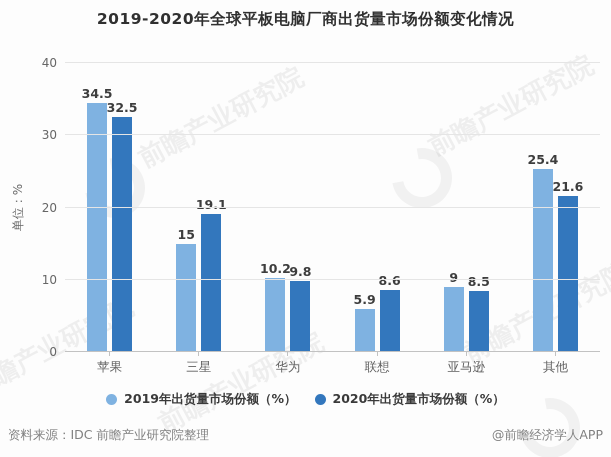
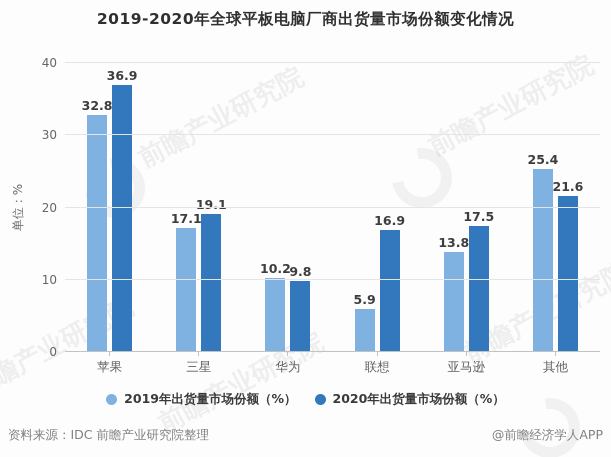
2019年出货量市场份额（%）/苹果: 34.5 -> 32.8
2020年出货量市场份额（%）/苹果: 32.5 -> 36.9
2019年出货量市场份额（%）/三星: 15 -> 17.1
2020年出货量市场份额（%）/联想: 8.6 -> 16.9
2019年出货量市场份额（%）/亚马逊: 9 -> 13.8
2020年出货量市场份额（%）/亚马逊: 8.5 -> 17.5
